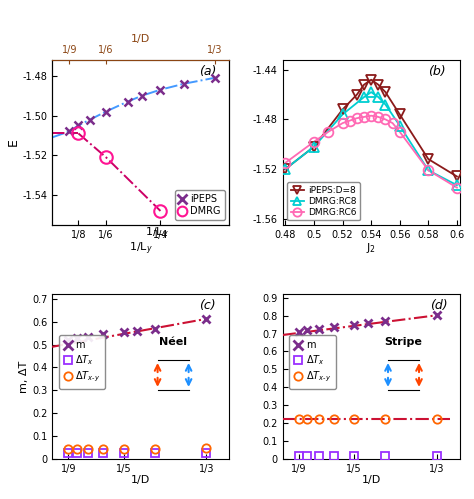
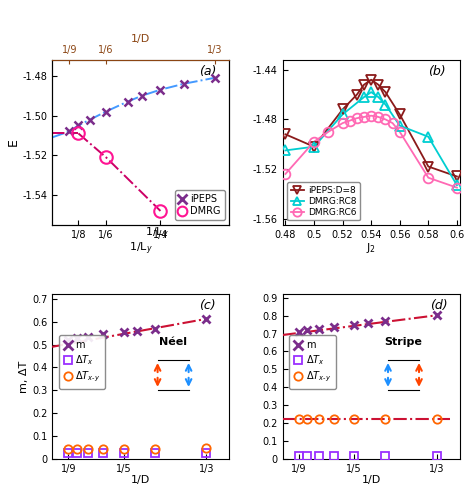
iPEPS:D=8/0.48: -1.520 -> -1.492
DMRG:RC8/0.48: -1.520 -> -1.505
DMRG:RC6/0.48: -1.515 -> -1.524
iPEPS:D=8/0.58: -1.512 -> -1.518
DMRG:RC8/0.58: -1.521 -> -1.494
DMRG:RC6/0.58: -1.521 -> -1.527
